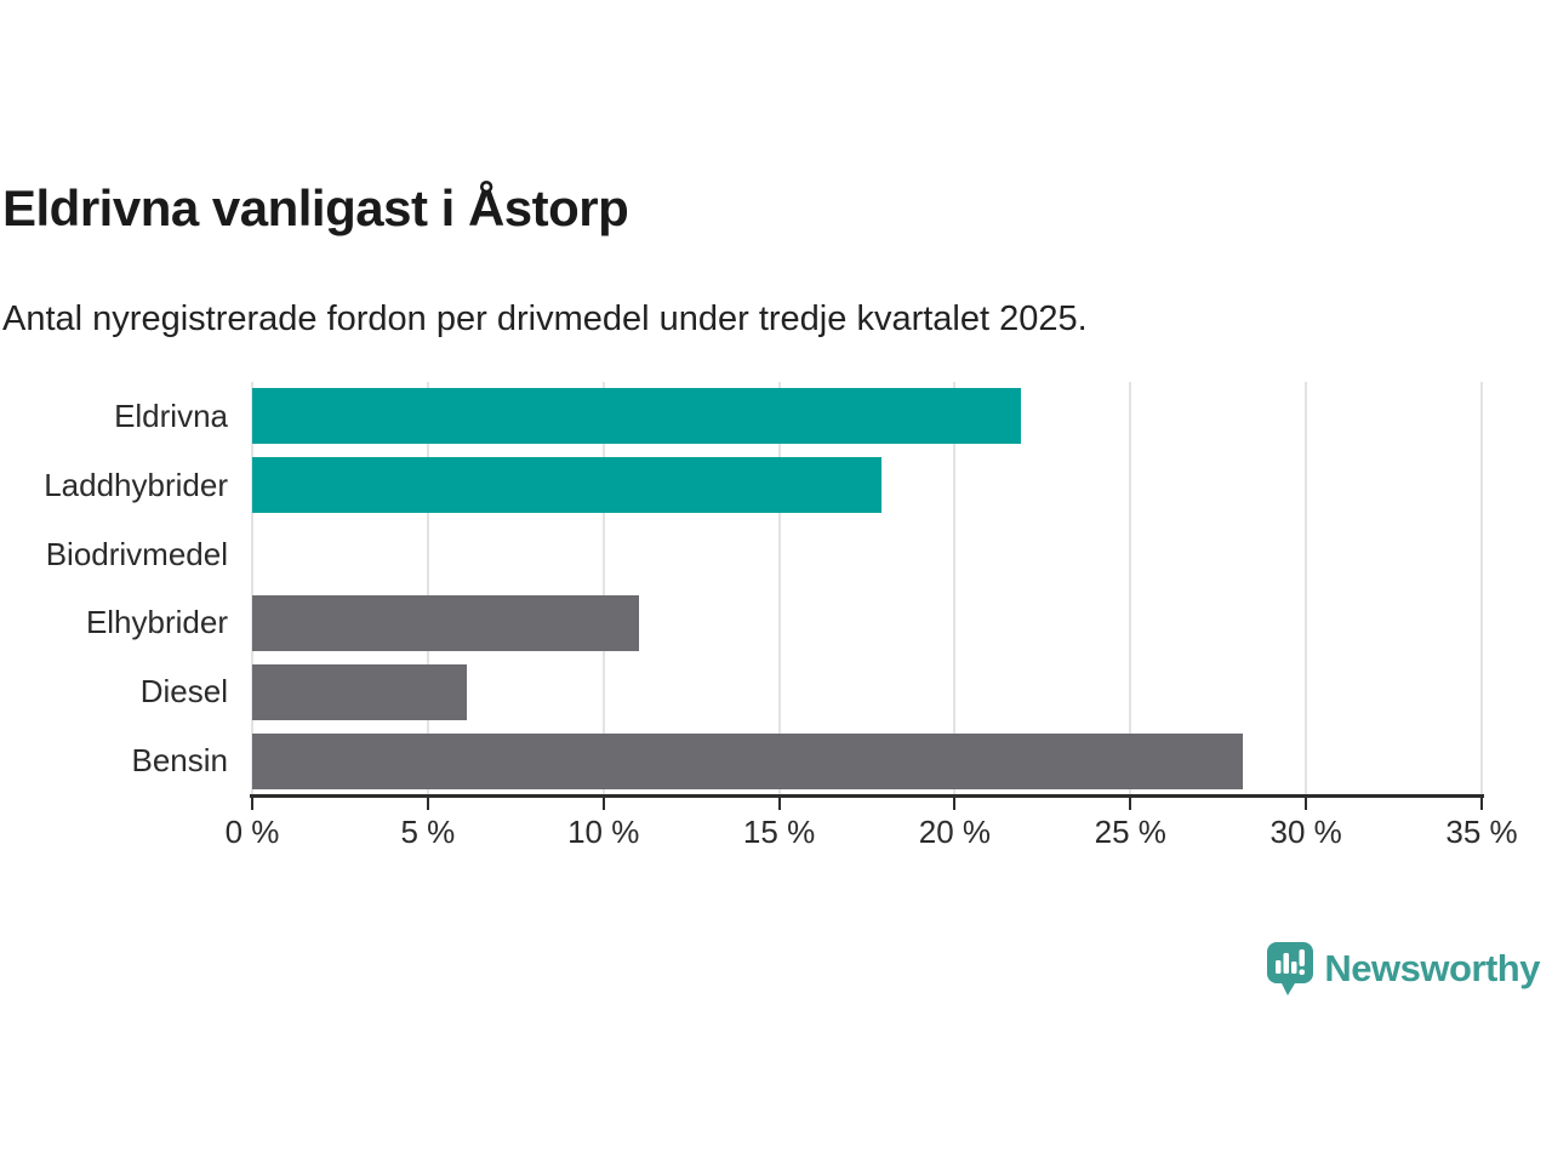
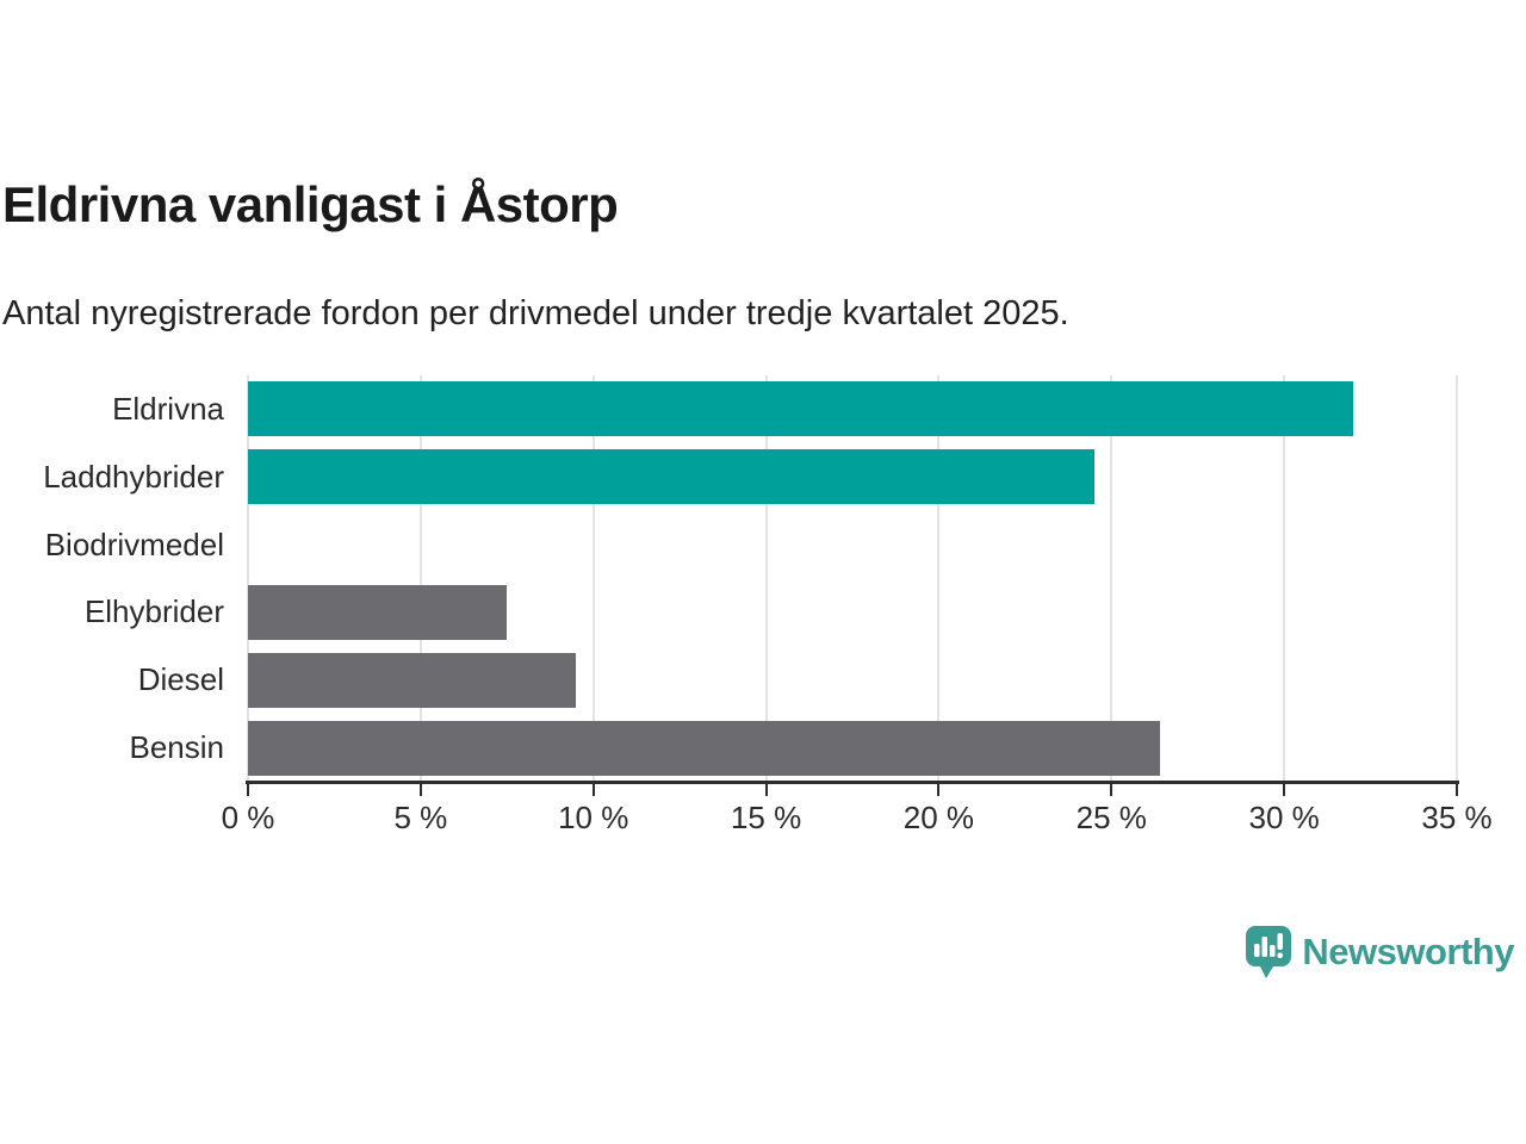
Eldrivna: 21.9% -> 32.0%
Laddhybrider: 17.9% -> 24.5%
Elhybrider: 11.0% -> 7.5%
Diesel: 6.1% -> 9.5%
Bensin: 28.2% -> 26.4%
